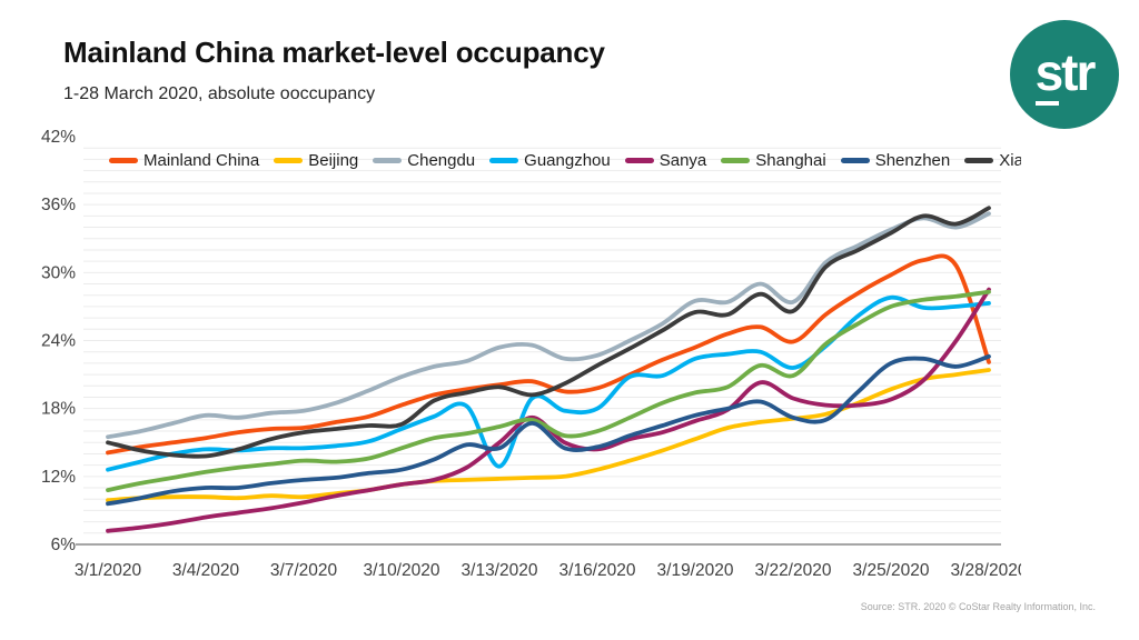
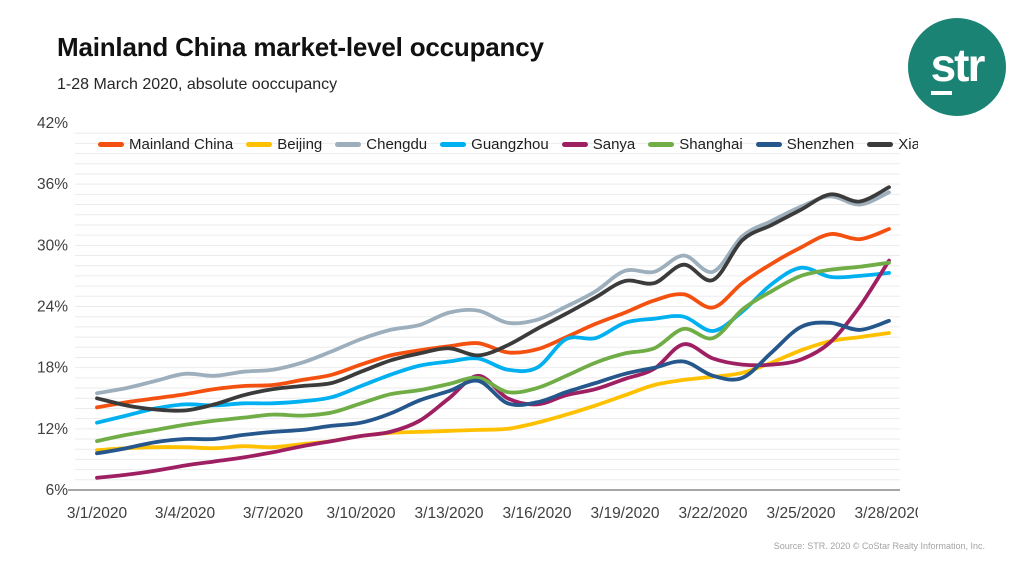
Xian/3/10/2020: 16.6% -> 17.6%
Guangzhou/3/13/2020: 12.9% -> 18.6%
Shenzhen/3/13/2020: 14.5% -> 15.7%
Mainland China/3/28/2020: 22.1% -> 31.6%
